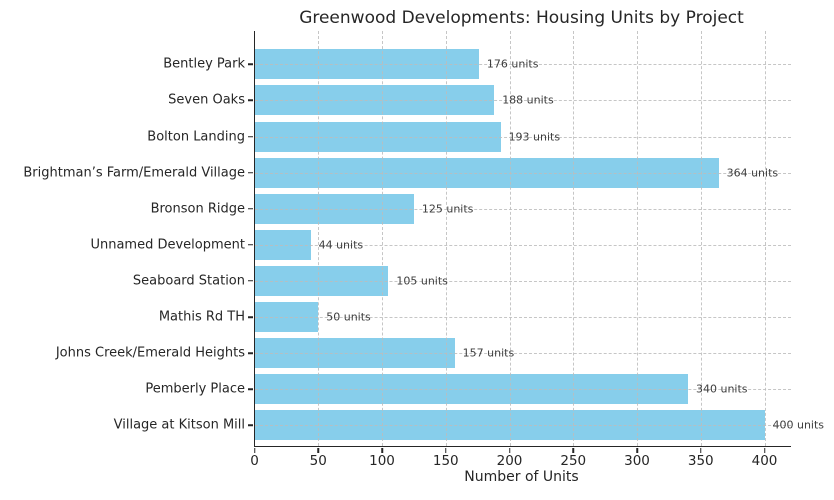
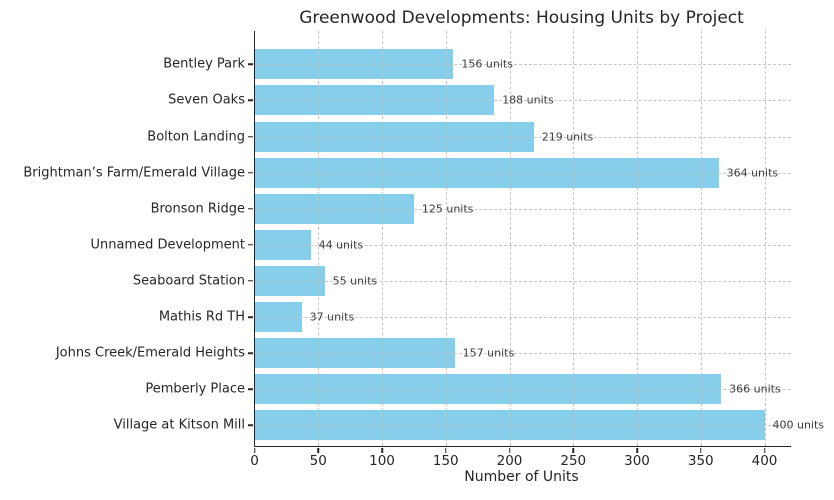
Bentley Park: 176 -> 156
Bolton Landing: 193 -> 219
Seaboard Station: 105 -> 55
Mathis Rd TH: 50 -> 37
Pemberly Place: 340 -> 366
